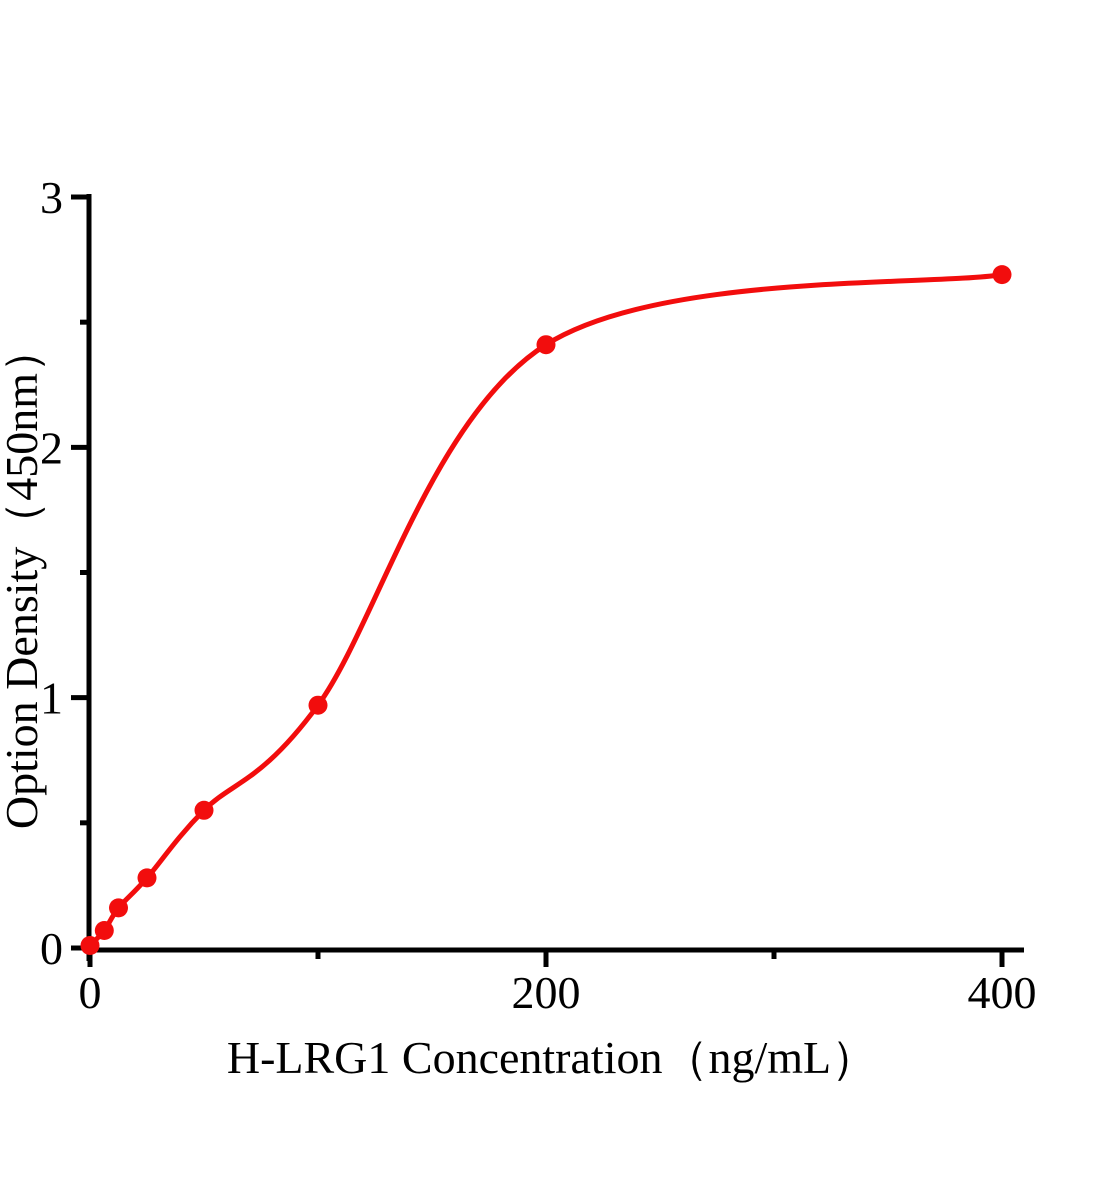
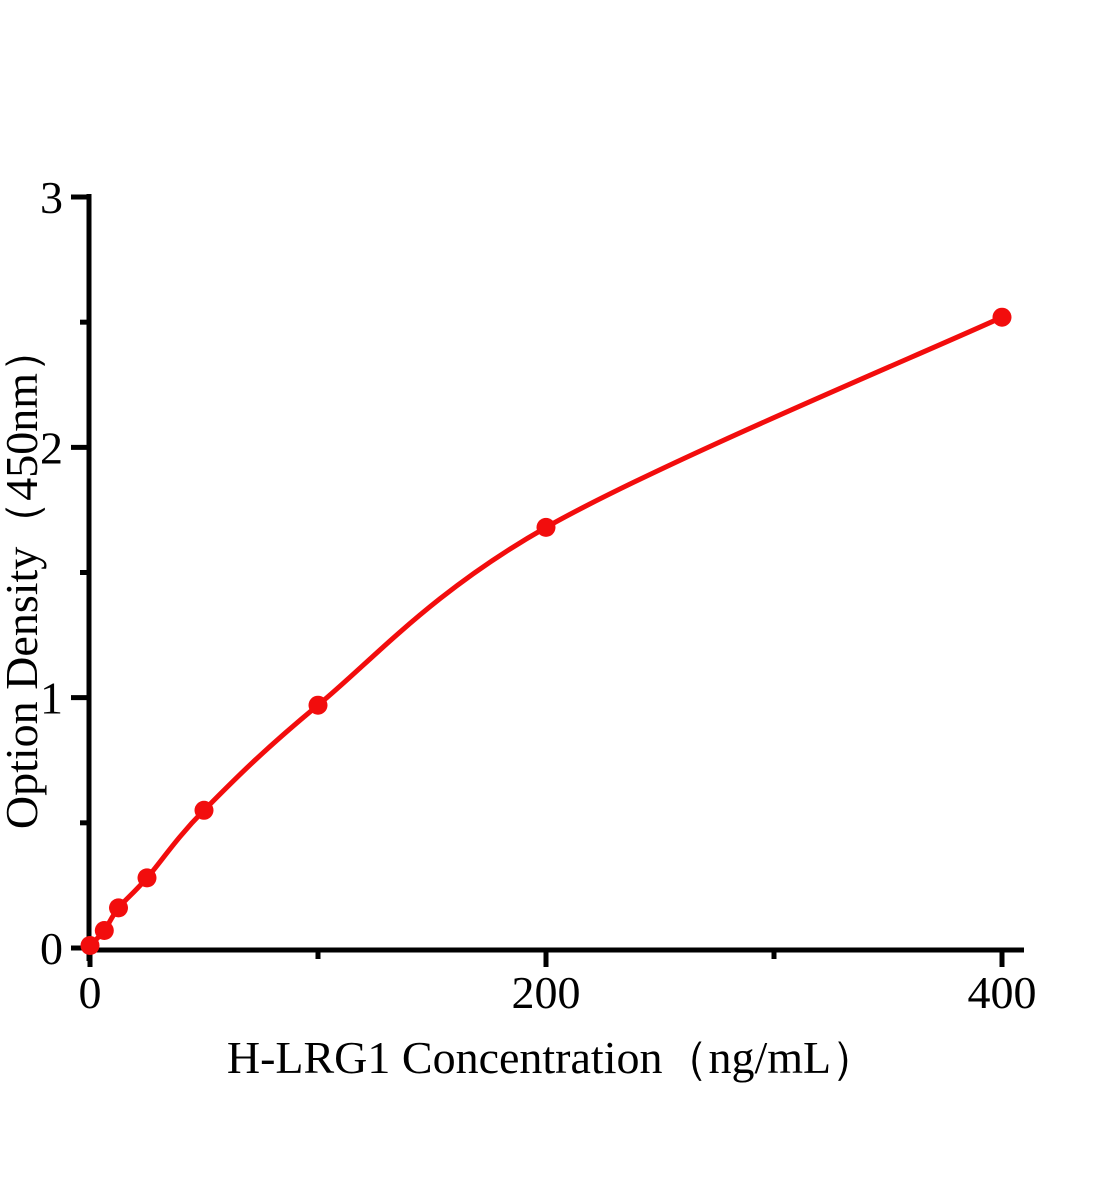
200: 2.41 -> 1.68
400: 2.69 -> 2.52
